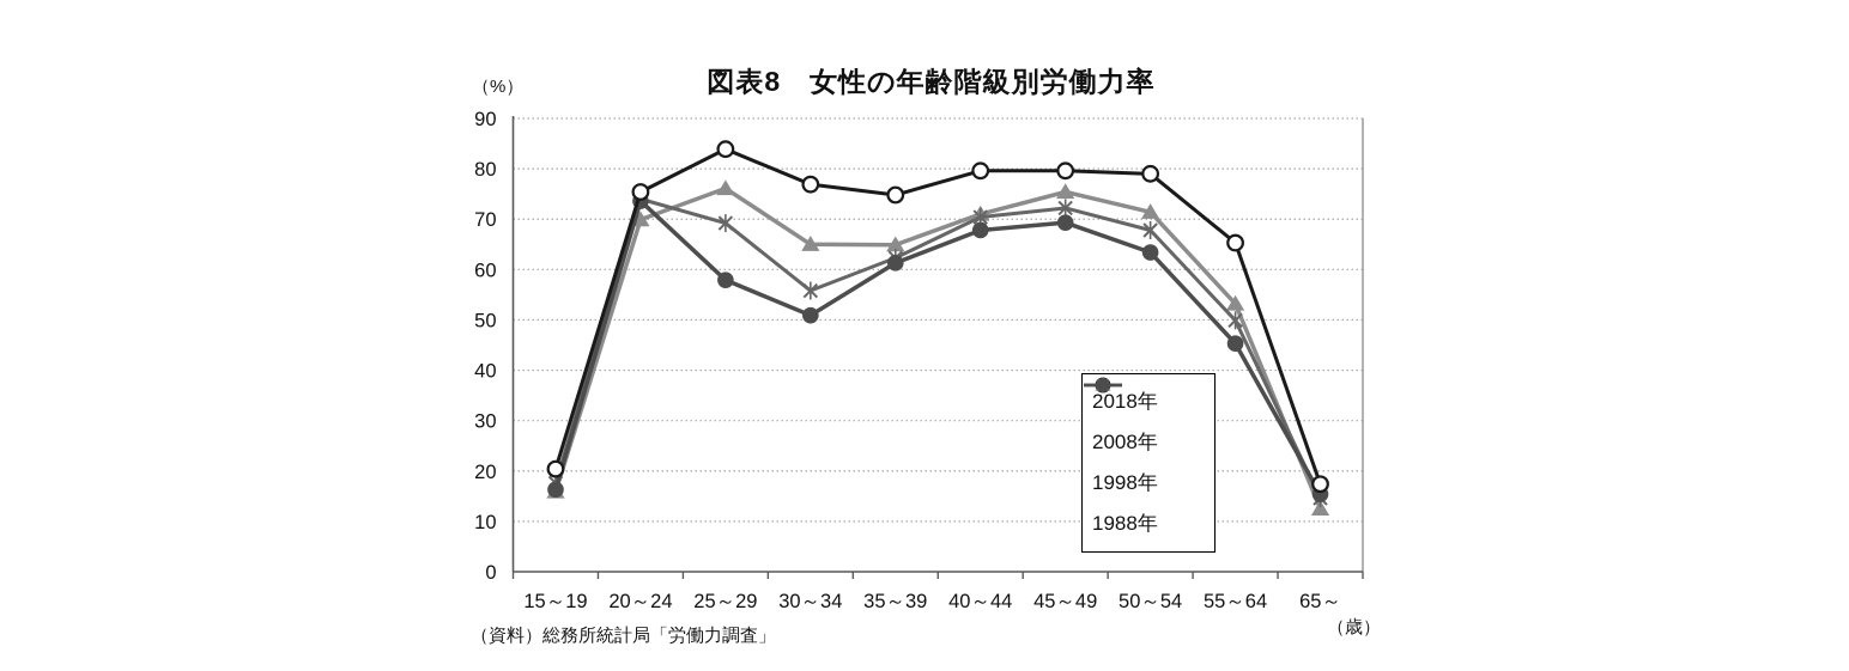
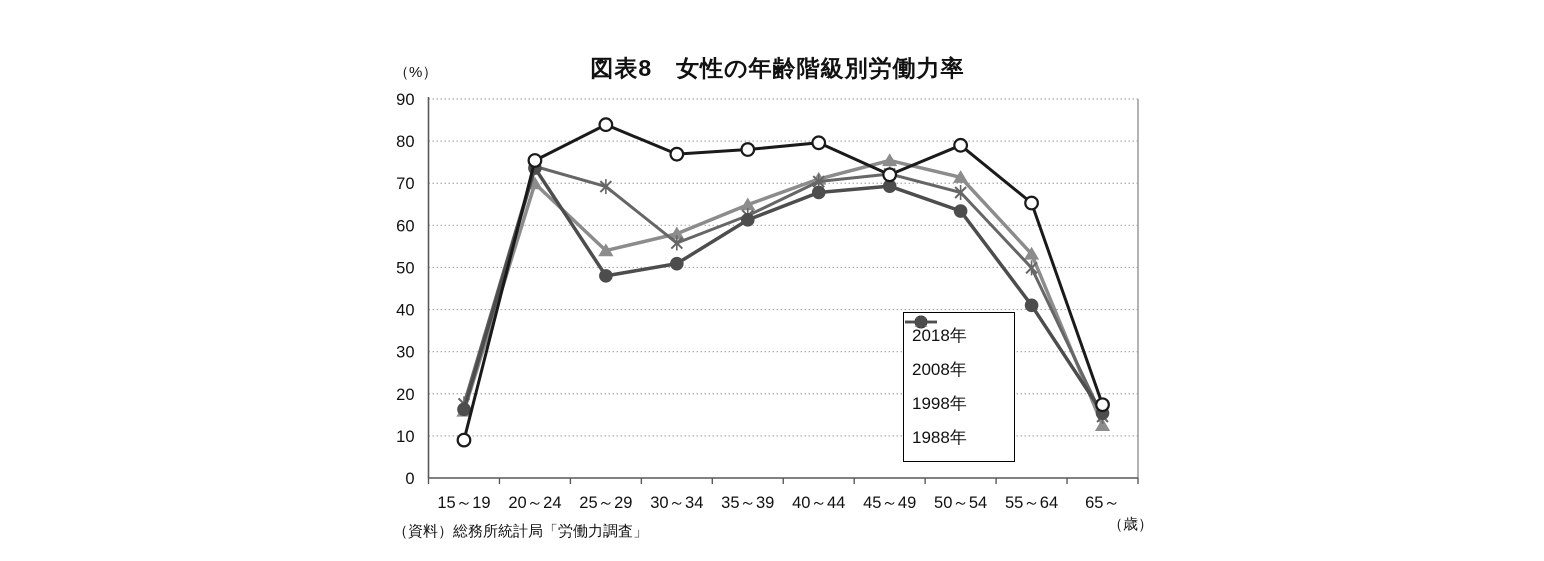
2018年/15～19: 20 -> 9
2008年/25～29: 76 -> 54
1988年/25～29: 58 -> 48
2008年/30～34: 65 -> 58
2018年/35～39: 75 -> 78
2018年/45～49: 80 -> 72
1988年/55～64: 45 -> 41
